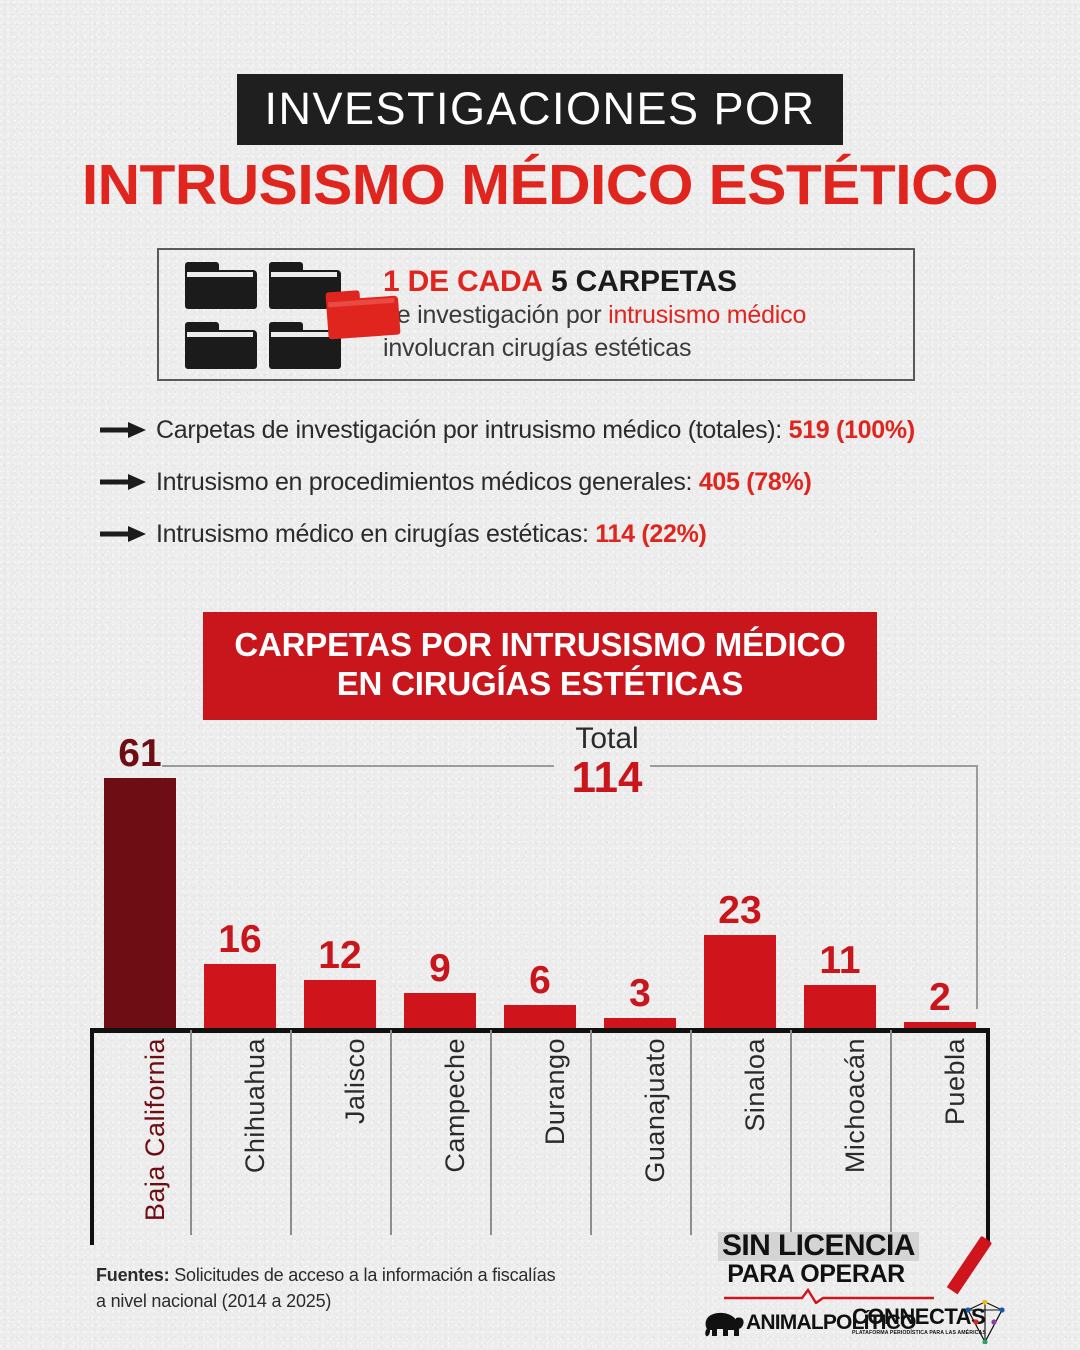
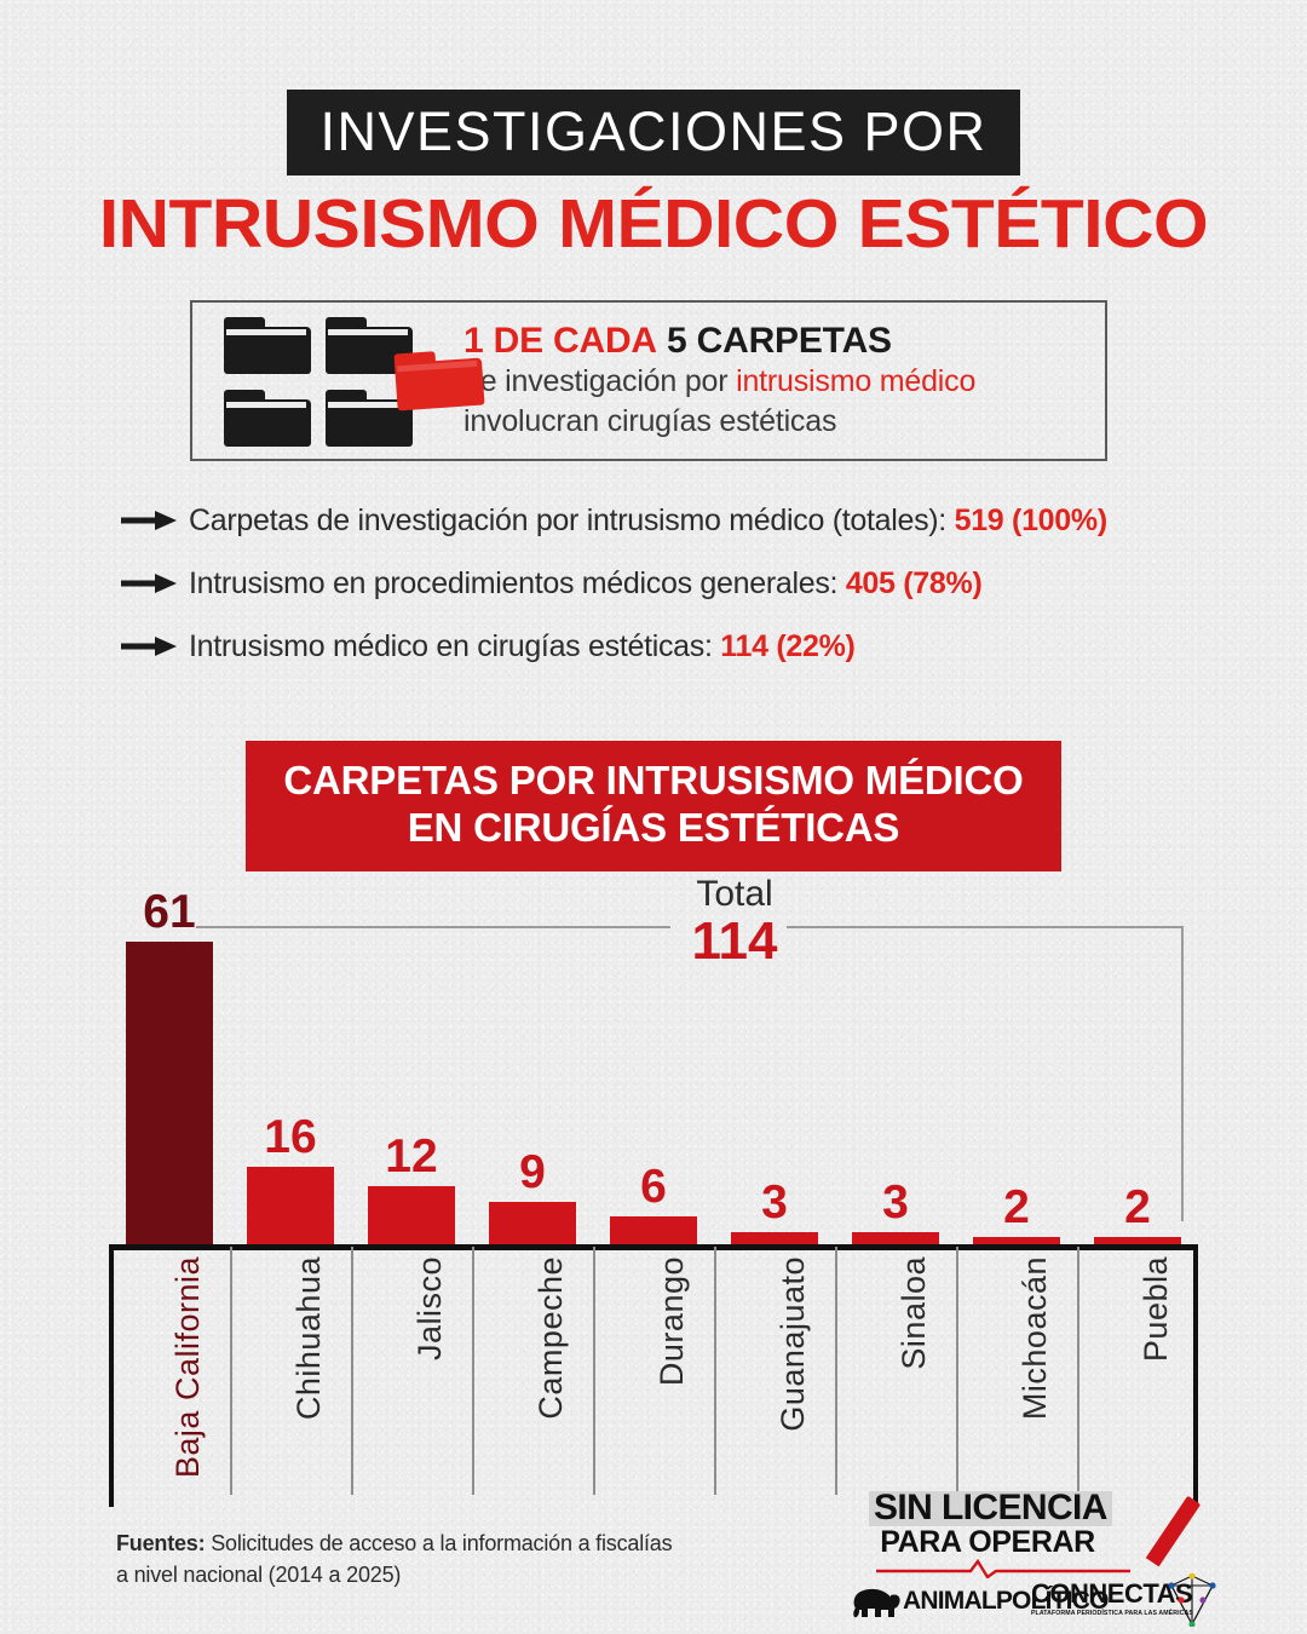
Sinaloa: 23 -> 3
Michoacán: 11 -> 2
